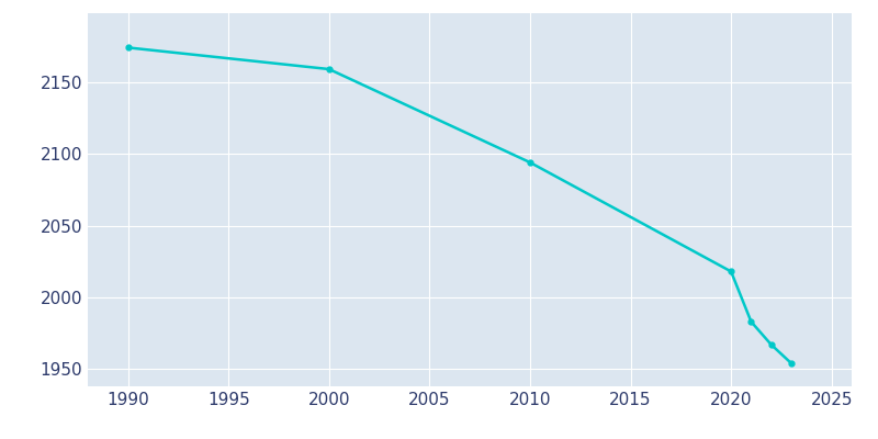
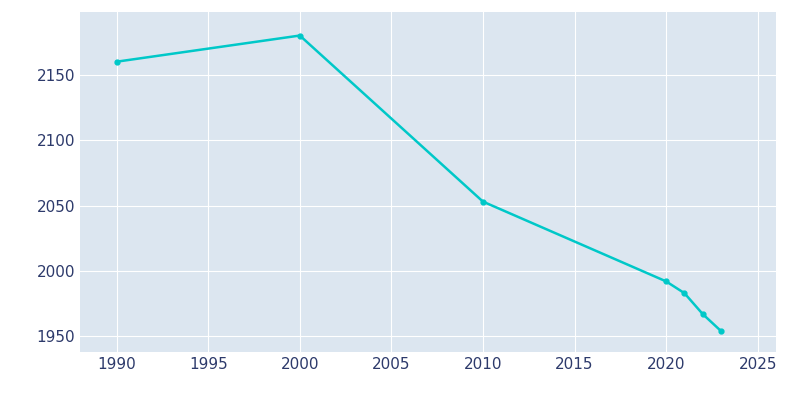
1990: 2174 -> 2160
2000: 2159 -> 2180
2010: 2094 -> 2053
2020: 2018 -> 1992
